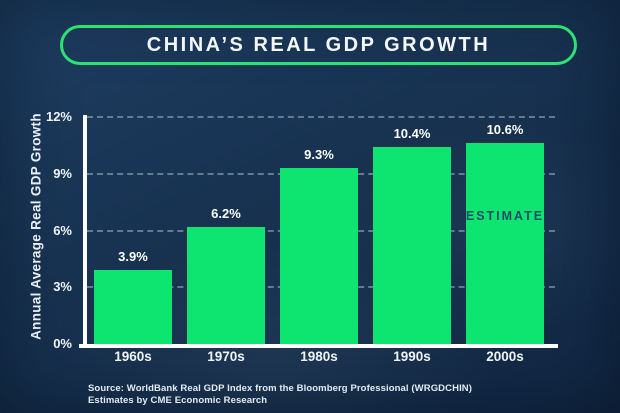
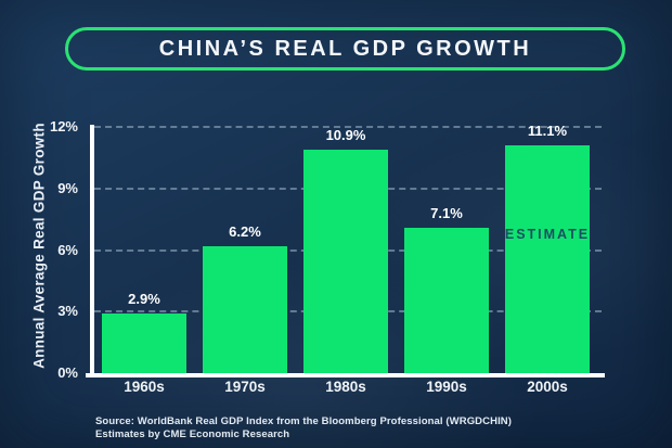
1960s: 3.9% -> 2.9%
1980s: 9.3% -> 10.9%
1990s: 10.4% -> 7.1%
2000s: 10.6% -> 11.1%
